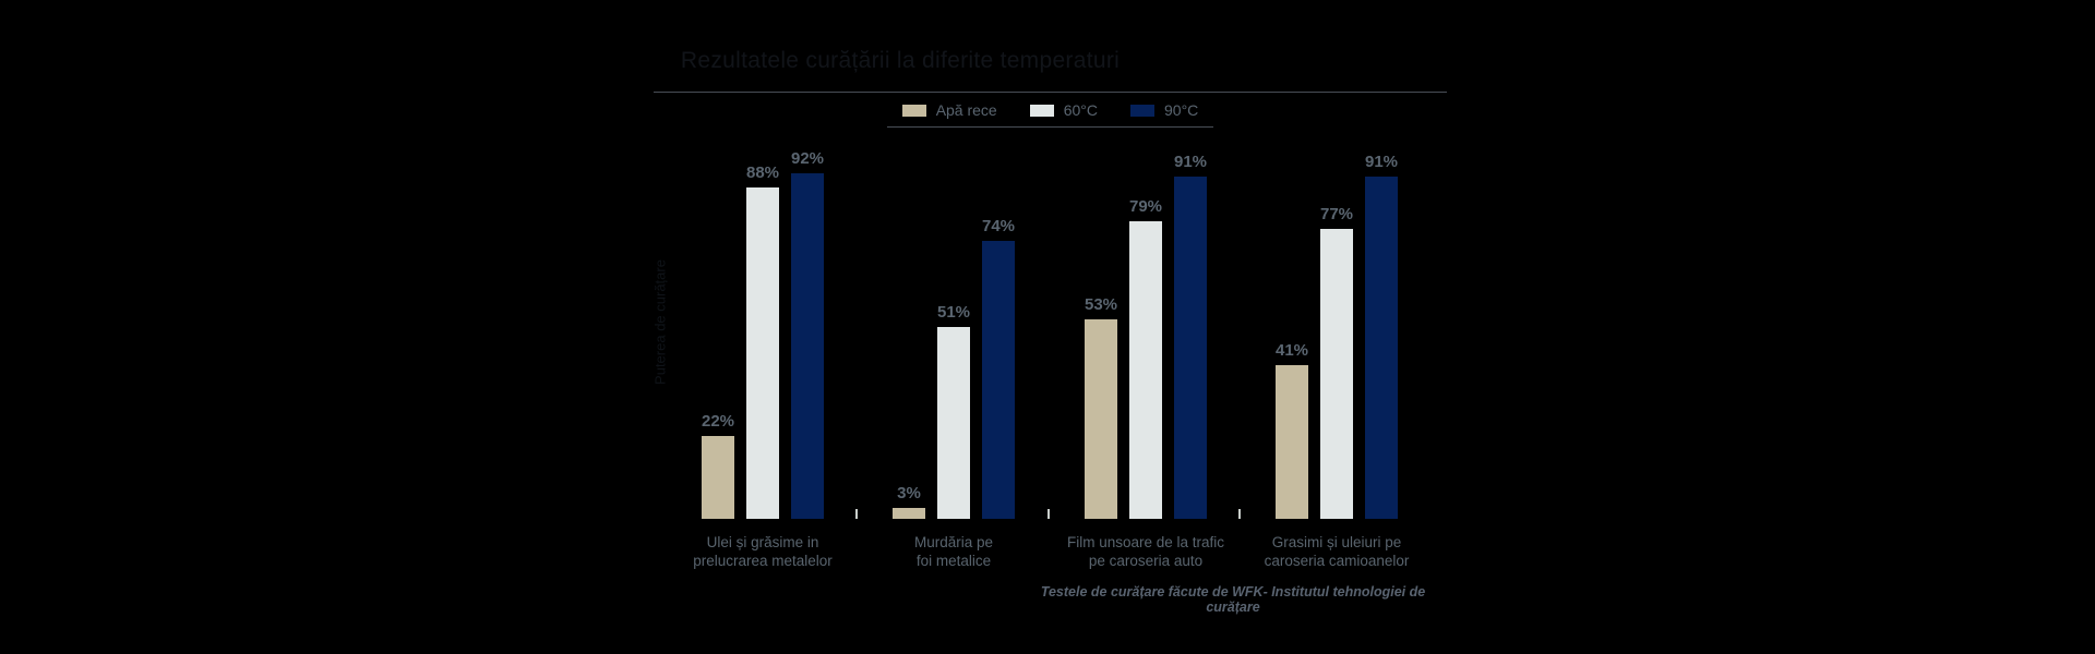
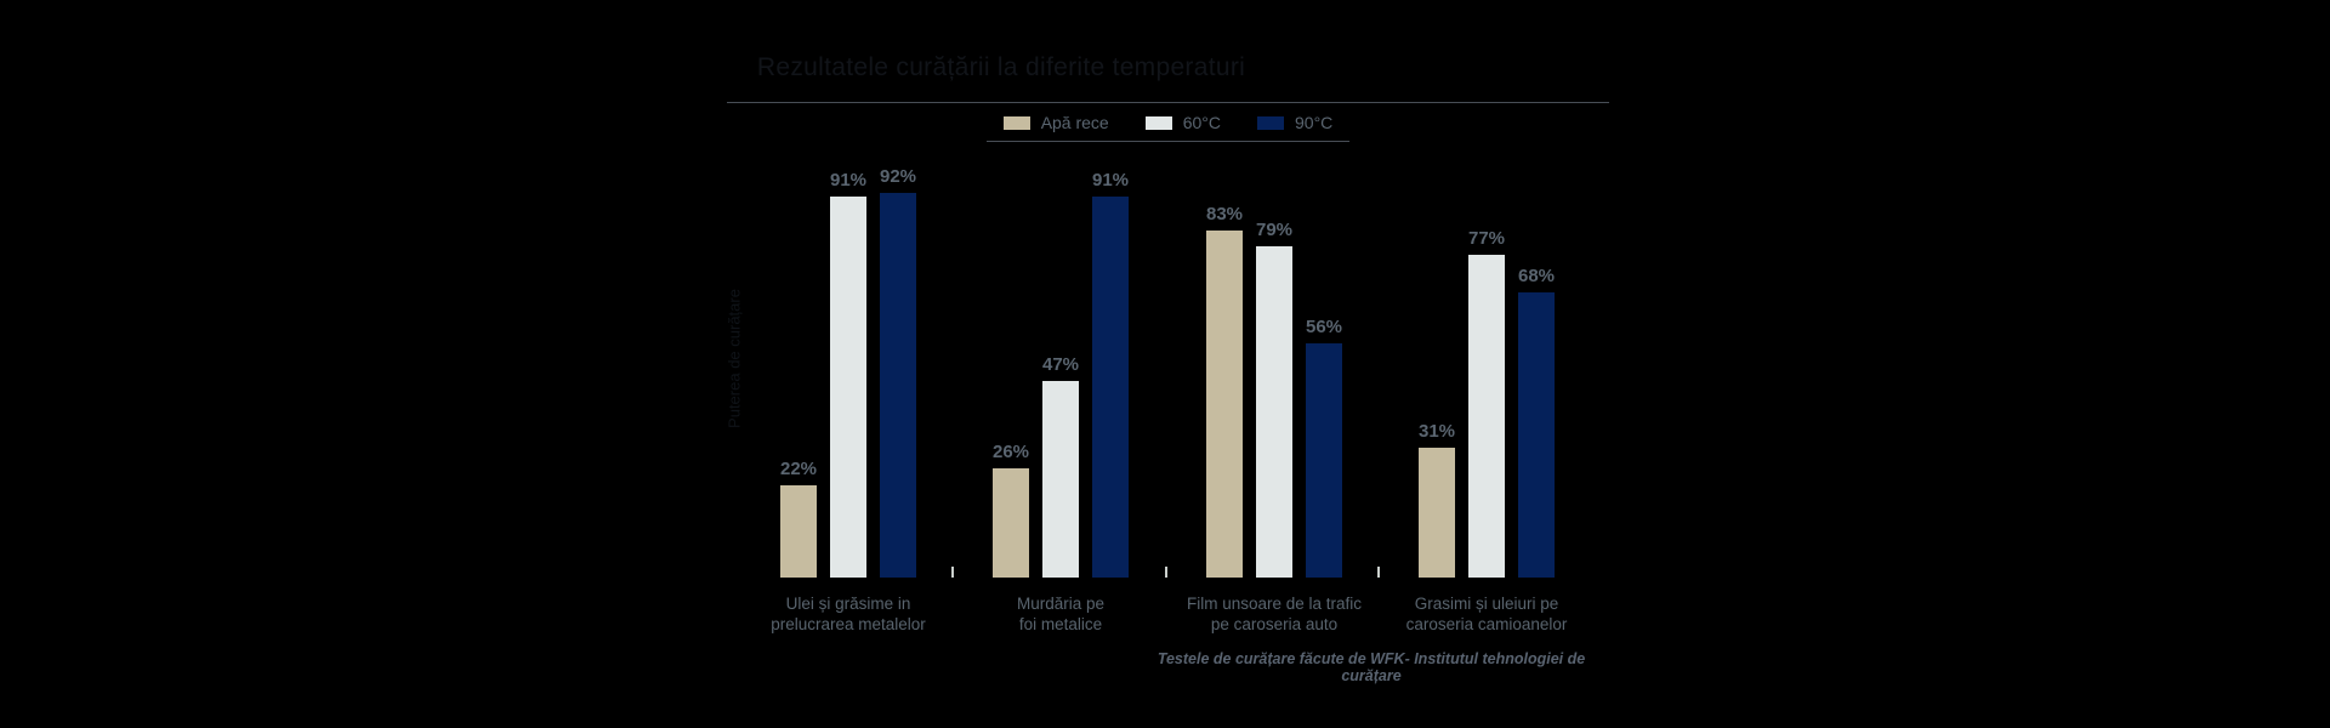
60°C/Ulei și grăsime in prelucrarea metalelor: 88% -> 91%
Apă rece/Murdăria pe foi metalice: 3% -> 26%
60°C/Murdăria pe foi metalice: 51% -> 47%
90°C/Murdăria pe foi metalice: 74% -> 91%
Apă rece/Film unsoare de la trafic pe caroseria auto: 53% -> 83%
90°C/Film unsoare de la trafic pe caroseria auto: 91% -> 56%
Apă rece/Grasimi și uleiuri pe caroseria camioanelor: 41% -> 31%
90°C/Grasimi și uleiuri pe caroseria camioanelor: 91% -> 68%
